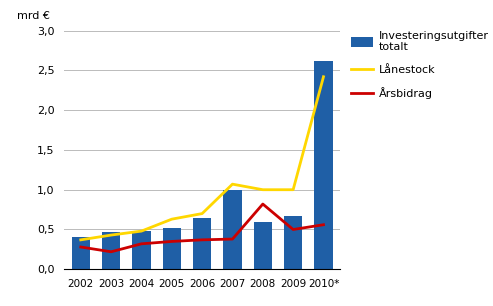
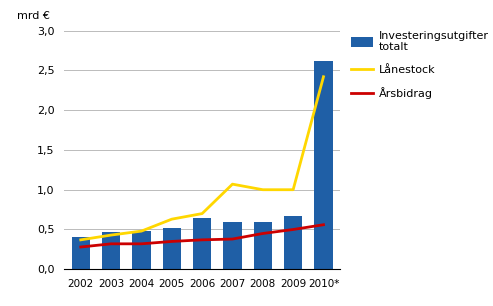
Årsbidrag/2003: 0,22 -> 0,32
Investeringsutgifter totalt/2007: 1,00 -> 0,60
Årsbidrag/2008: 0,82 -> 0,45
